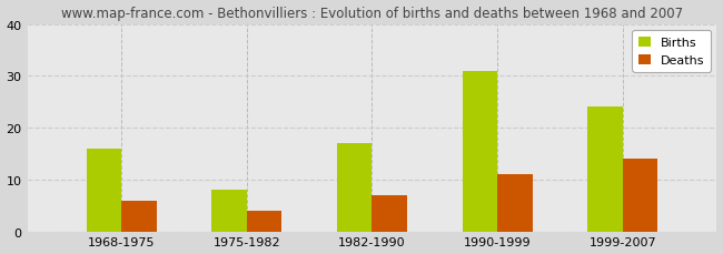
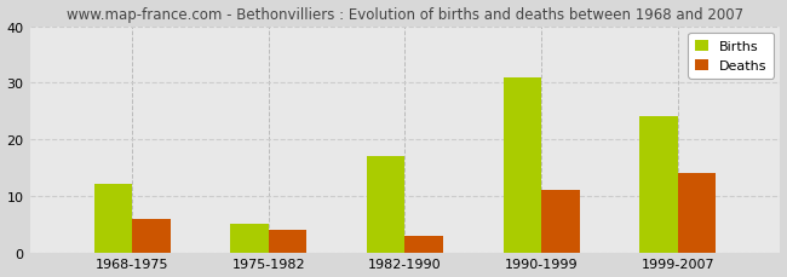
Births/1968-1975: 16 -> 12
Births/1975-1982: 8 -> 5
Deaths/1982-1990: 7 -> 3
